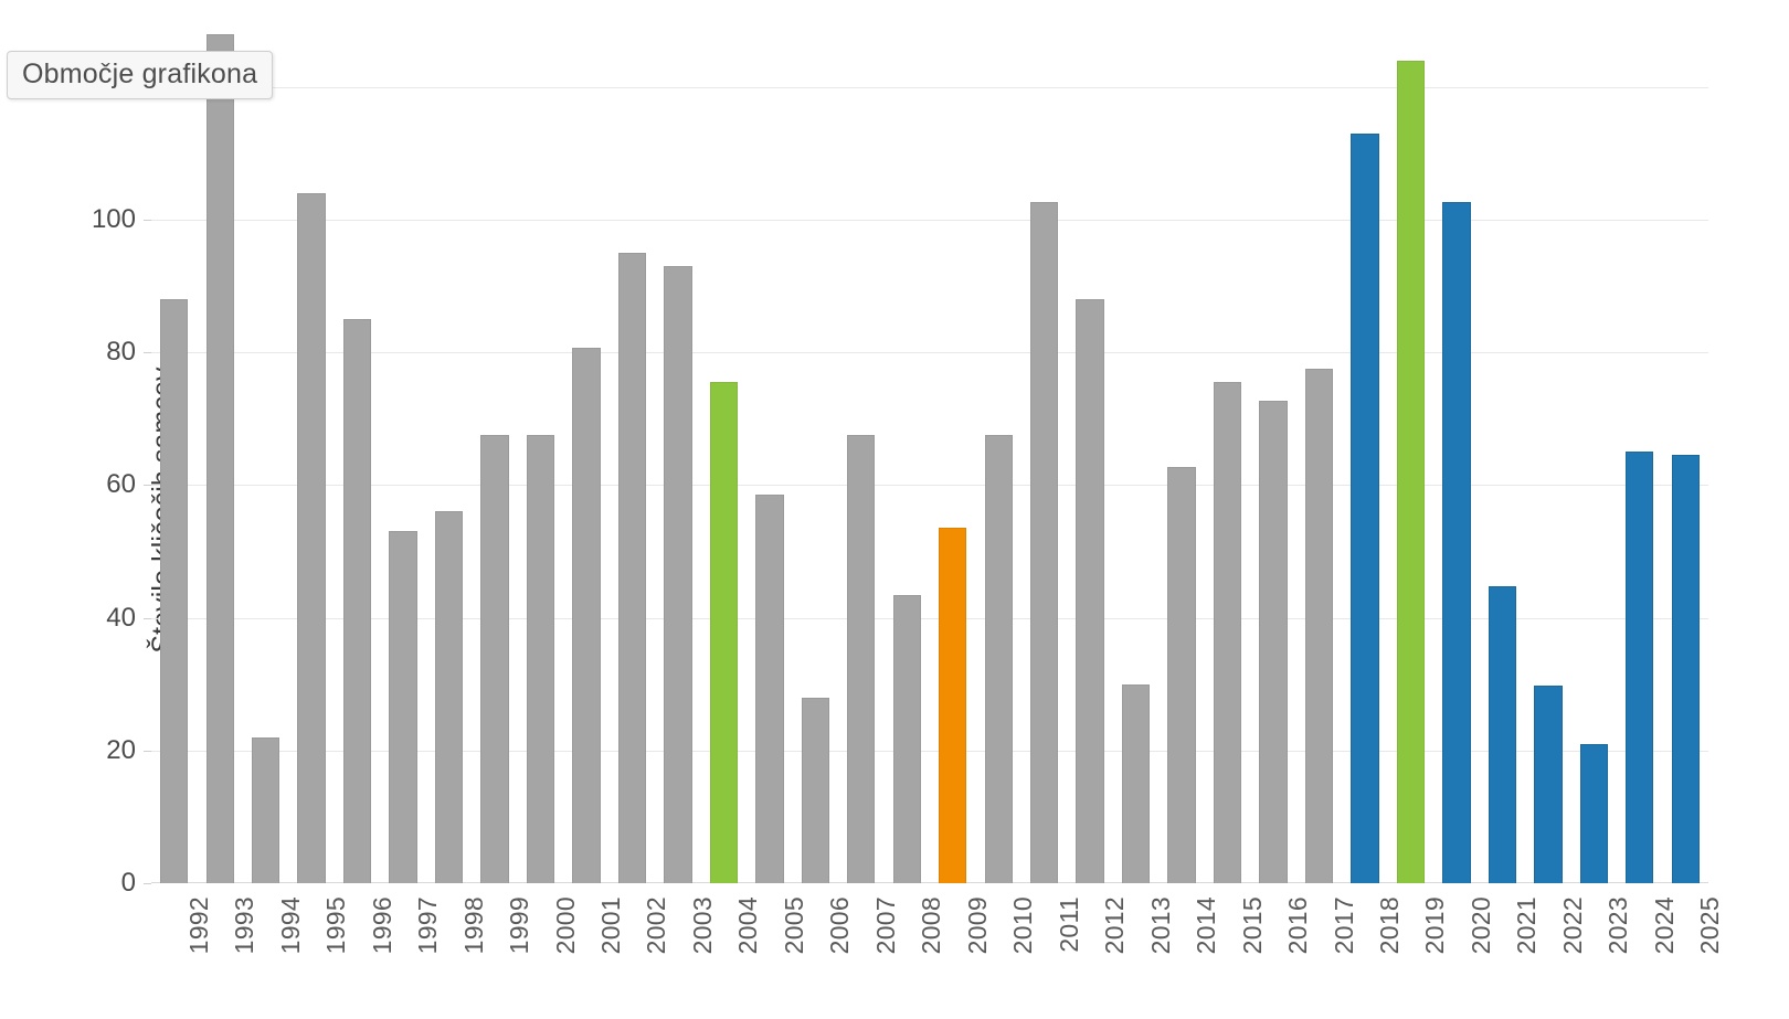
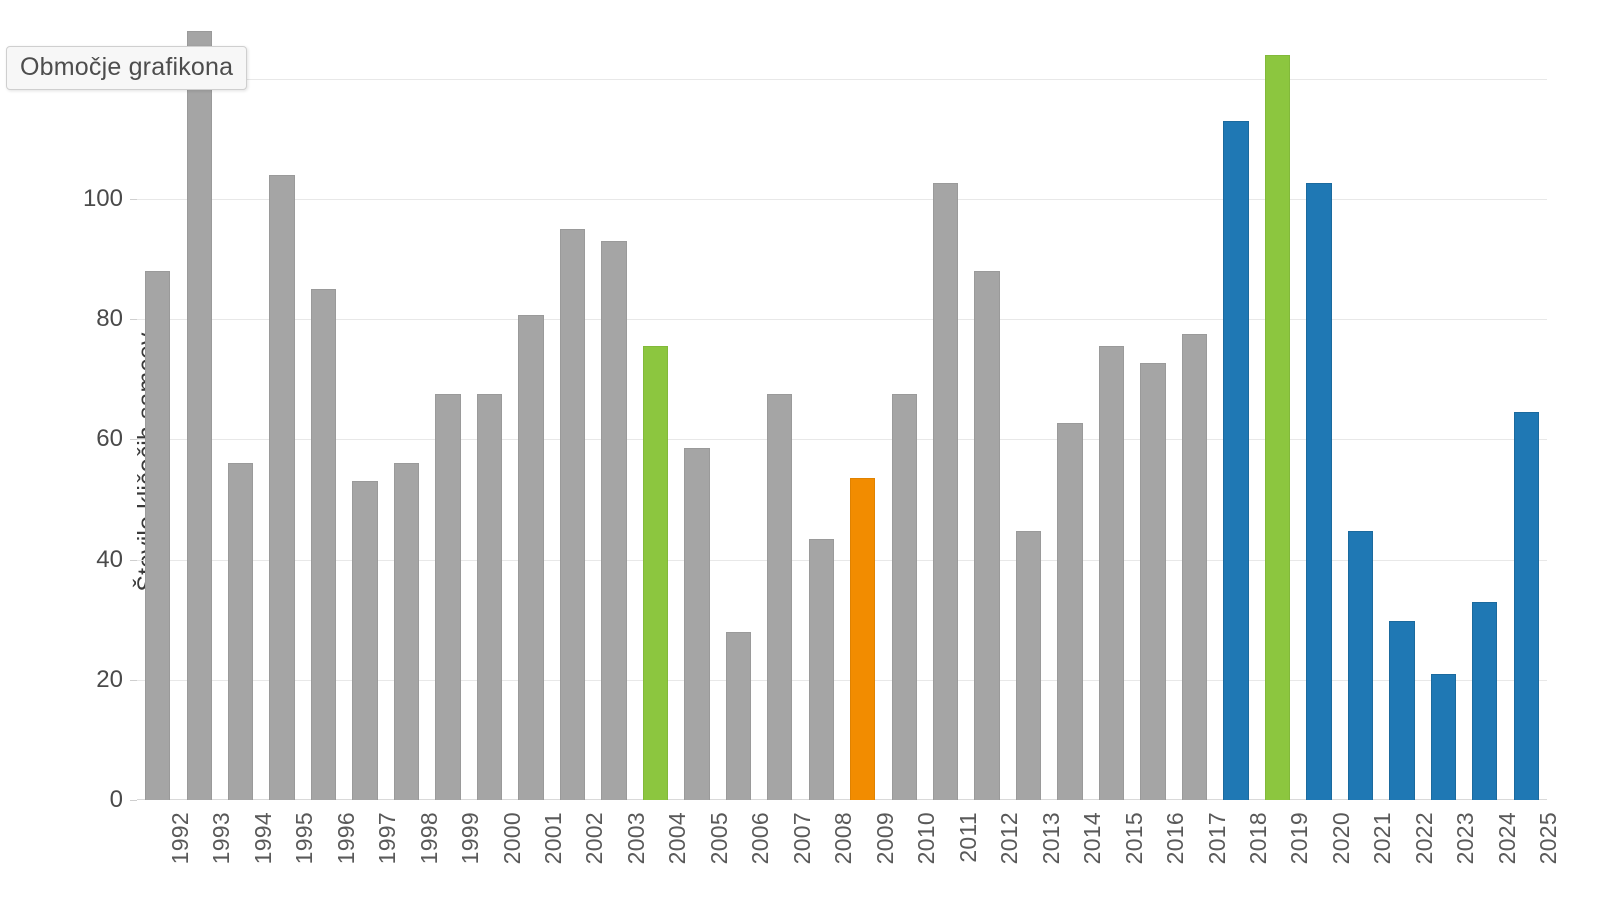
1994: 22 -> 56
2013: 30 -> 45
2024: 65 -> 33
